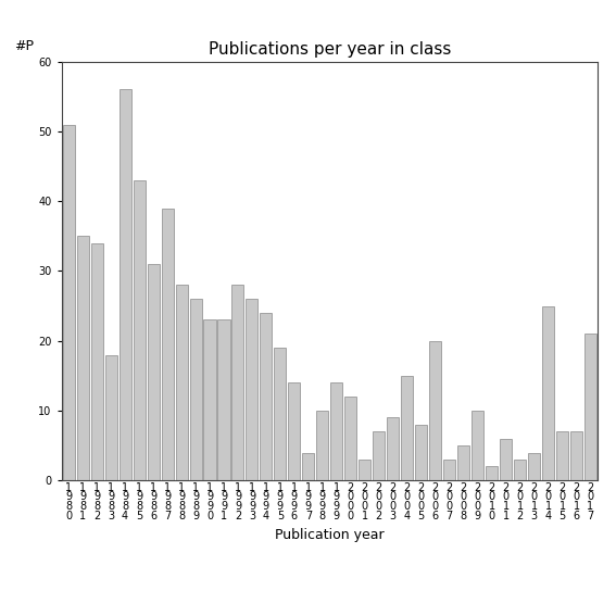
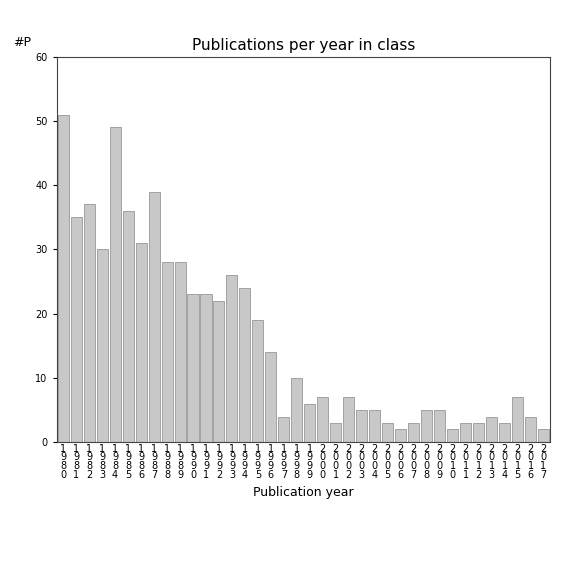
1 9 8 2: 34 -> 37
1 9 8 3: 18 -> 30
1 9 8 4: 56 -> 49
1 9 8 5: 43 -> 36
1 9 8 9: 26 -> 28
1 9 9 2: 28 -> 22
1 9 9 9: 14 -> 6
2 0 0 0: 12 -> 7
2 0 0 3: 9 -> 5
2 0 0 4: 15 -> 5
2 0 0 5: 8 -> 3
2 0 0 6: 20 -> 2
2 0 0 9: 10 -> 5
2 0 1 1: 6 -> 3
2 0 1 4: 25 -> 3
2 0 1 6: 7 -> 4
2 0 1 7: 21 -> 2
